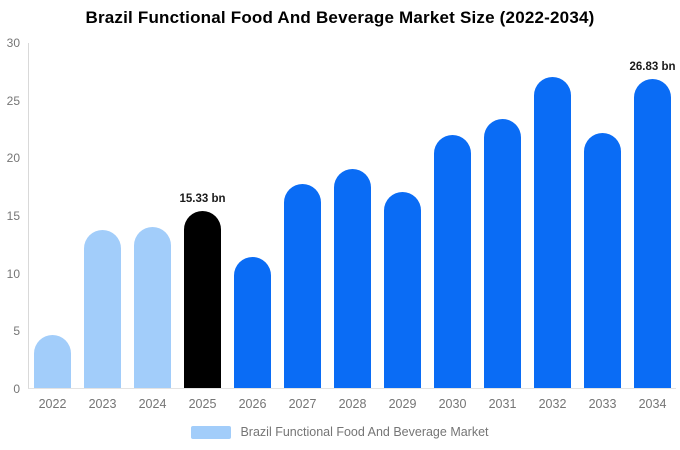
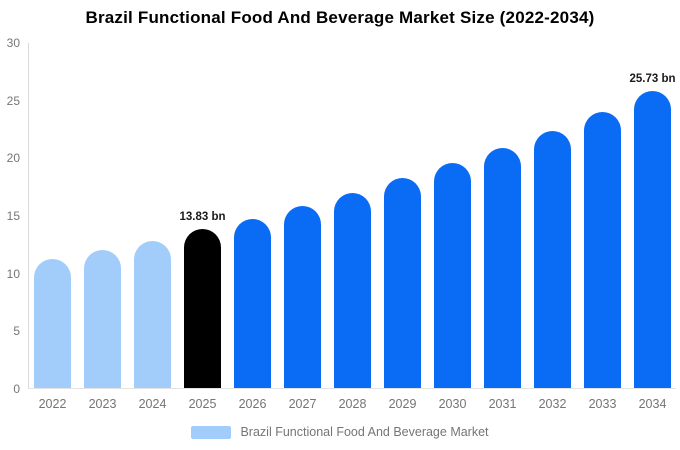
2022: 4.6 -> 11.2
2023: 13.7 -> 12.0
2024: 14.0 -> 12.8
2025: 15.33 -> 13.83
2026: 11.4 -> 14.7
2027: 17.7 -> 15.8
2028: 19.0 -> 16.9
2029: 17.0 -> 18.2
2030: 21.9 -> 19.5
2031: 23.3 -> 20.8
2032: 27.0 -> 22.3
2033: 22.1 -> 23.9
2034: 26.83 -> 25.73
